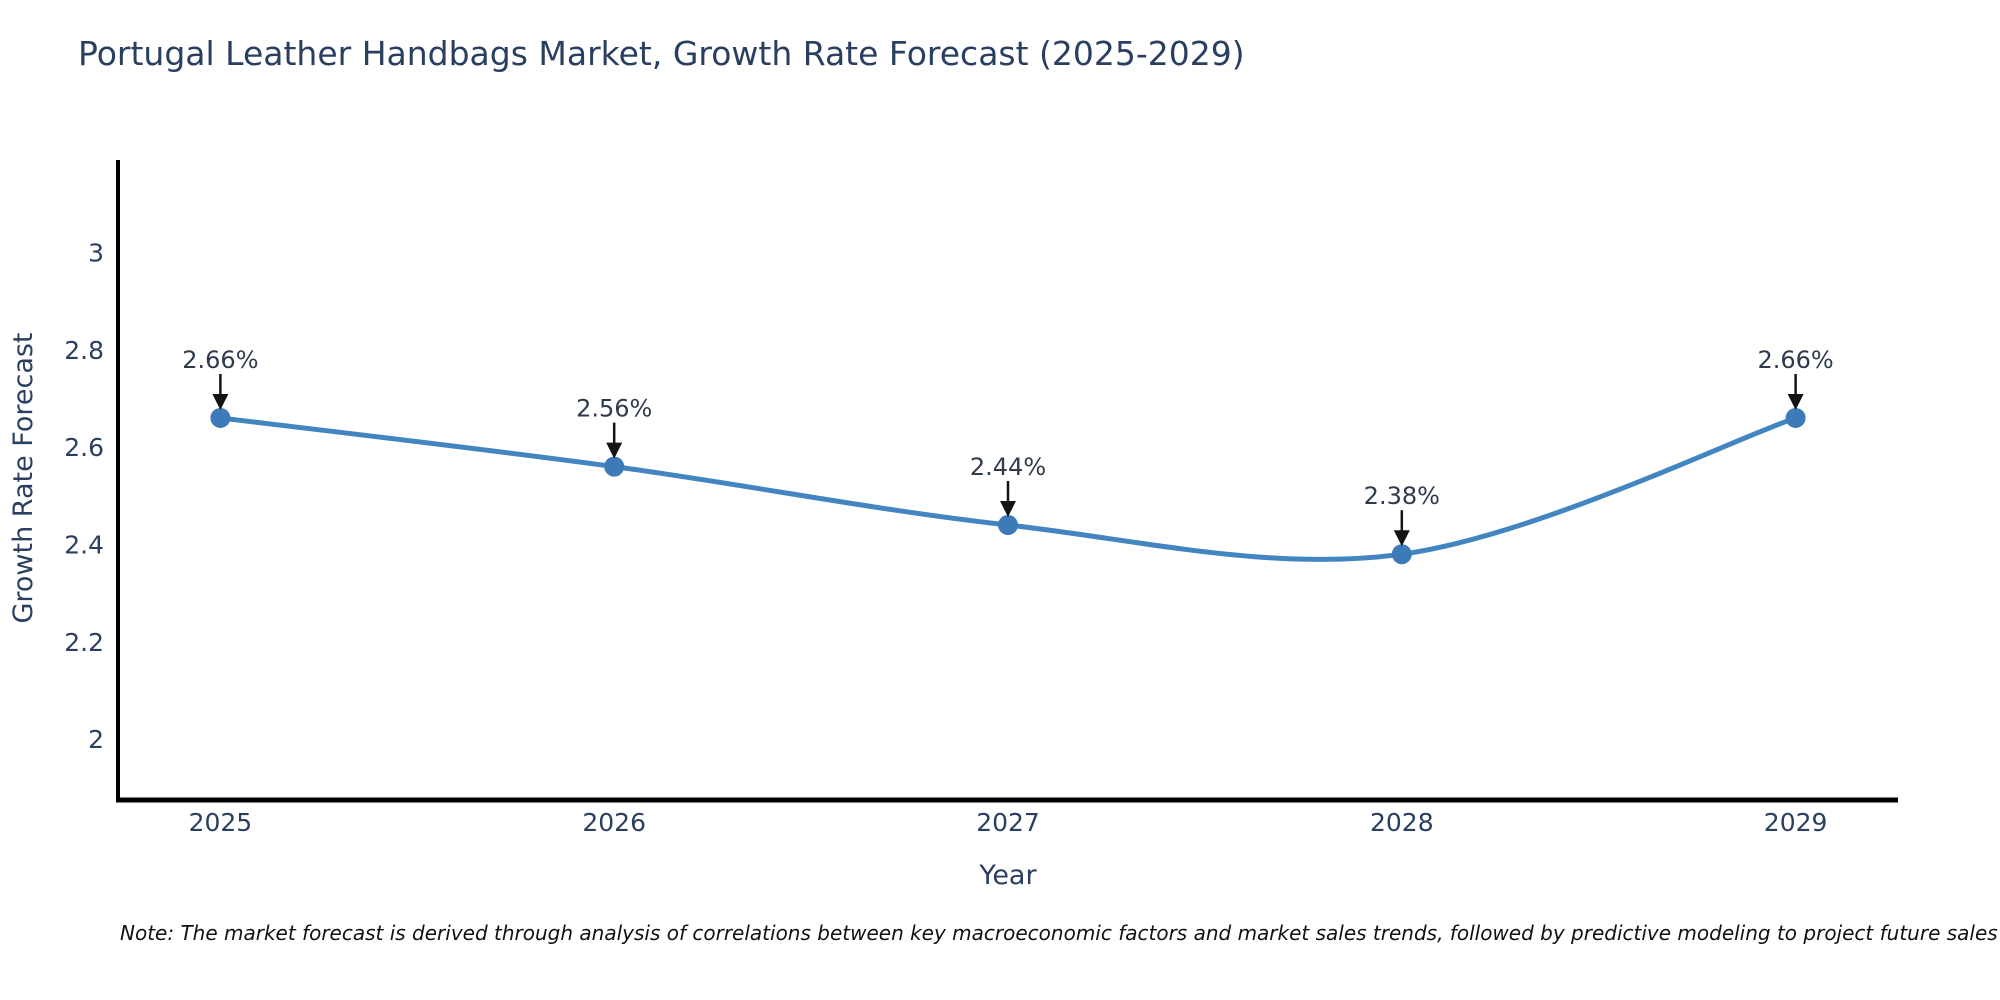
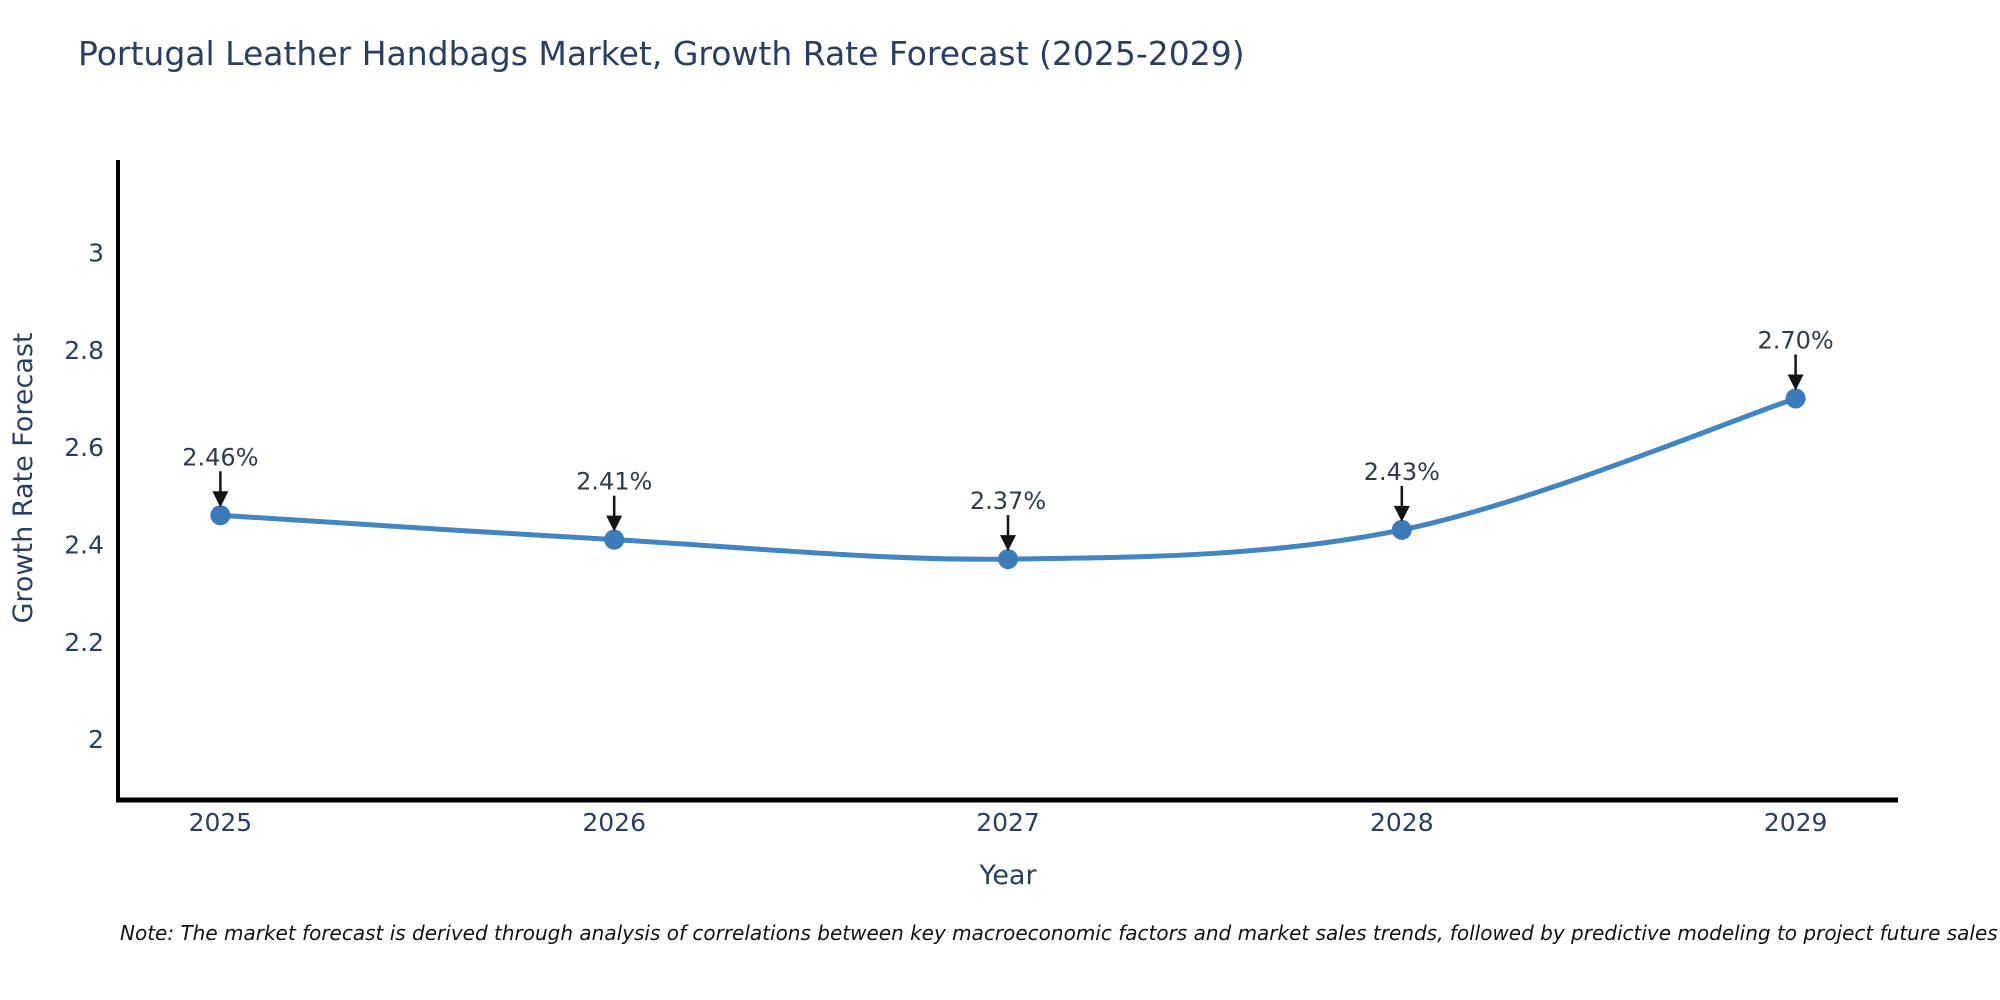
2025: 2.66% -> 2.46%
2026: 2.56% -> 2.41%
2027: 2.44% -> 2.37%
2028: 2.38% -> 2.43%
2029: 2.66% -> 2.70%
